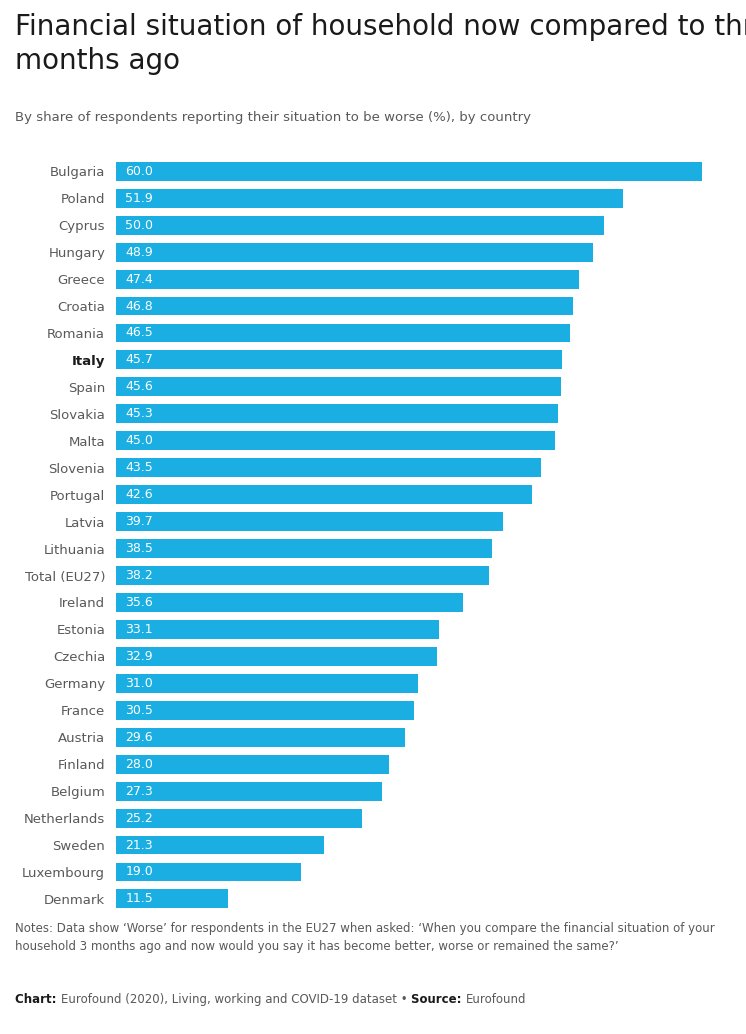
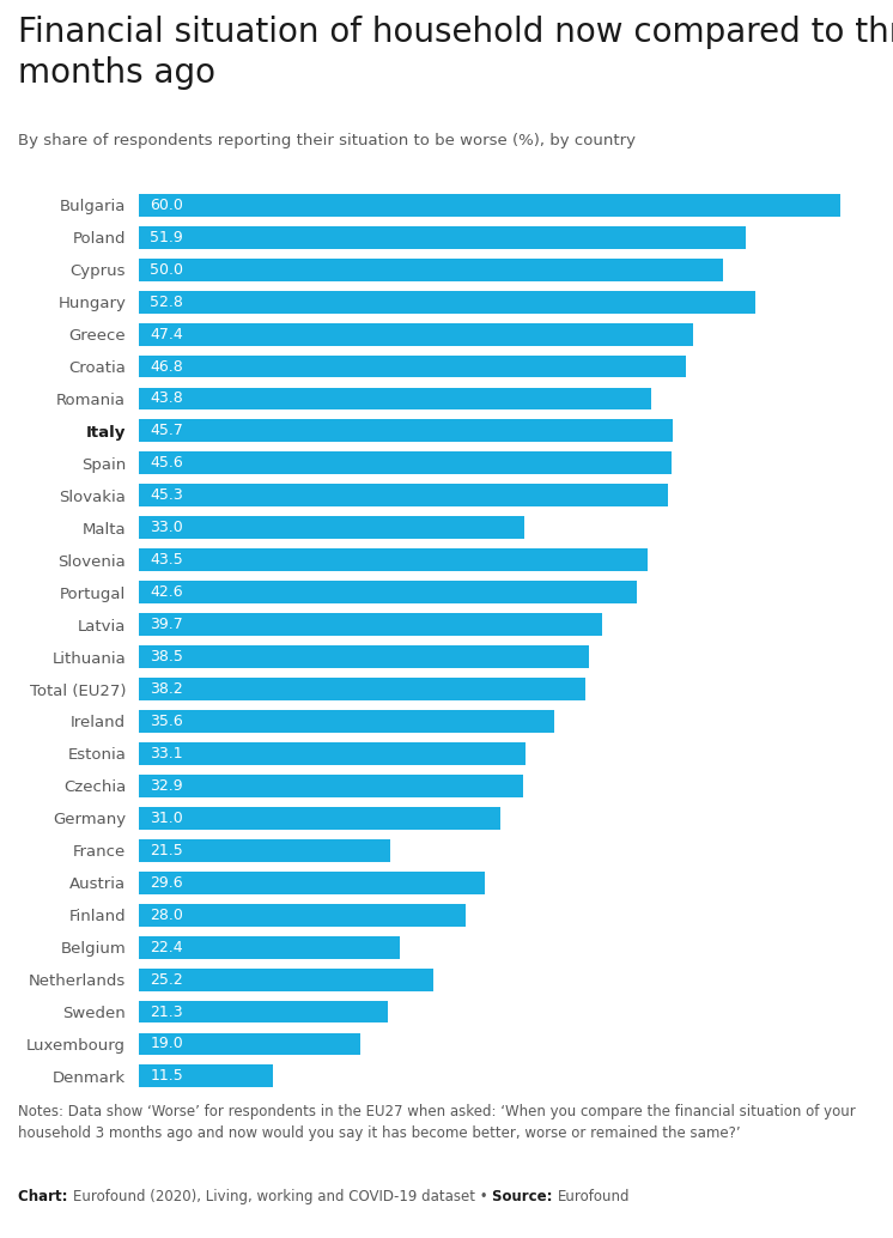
Hungary: 48.9 -> 52.8
Romania: 46.5 -> 43.8
Malta: 45.0 -> 33.0
France: 30.5 -> 21.5
Belgium: 27.3 -> 22.4
